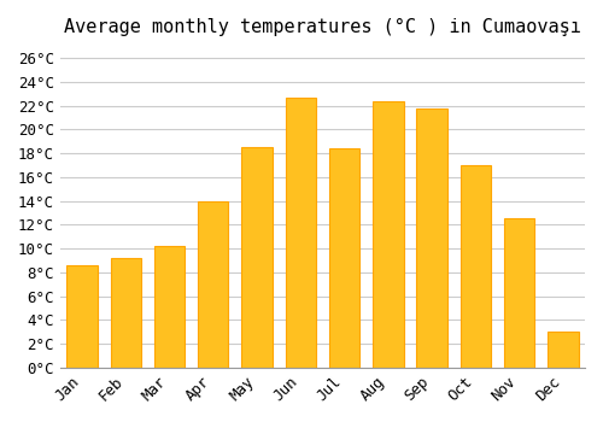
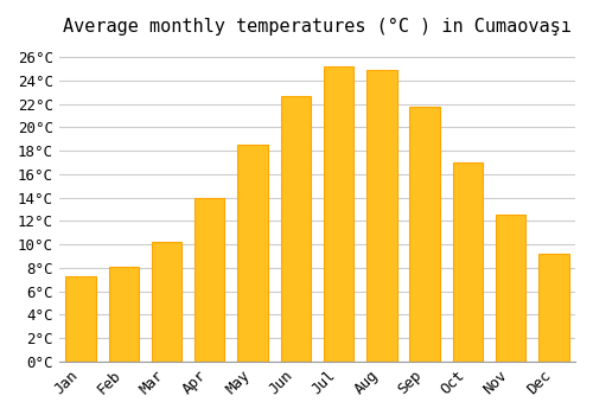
Jan: 8.6°C -> 7.3°C
Feb: 9.2°C -> 8.1°C
Jul: 18.4°C -> 25.2°C
Aug: 22.4°C -> 24.9°C
Dec: 3.0°C -> 9.2°C
